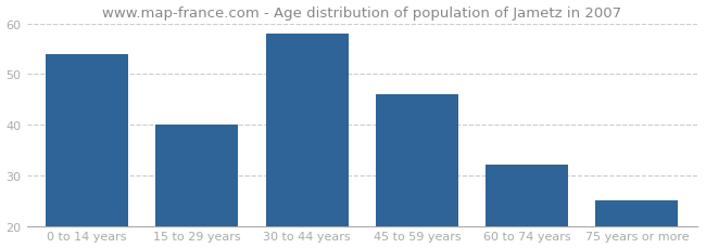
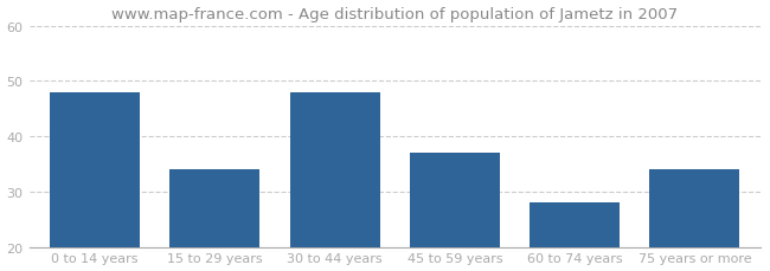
0 to 14 years: 54 -> 48
15 to 29 years: 40 -> 34
30 to 44 years: 58 -> 48
45 to 59 years: 46 -> 37
60 to 74 years: 32 -> 28
75 years or more: 25 -> 34
